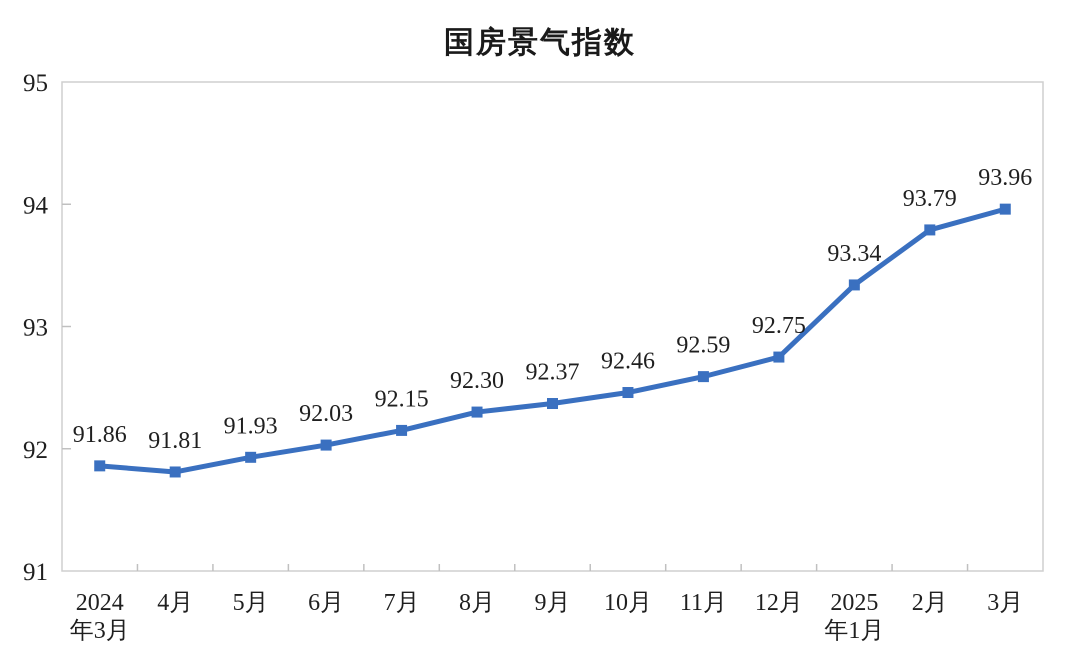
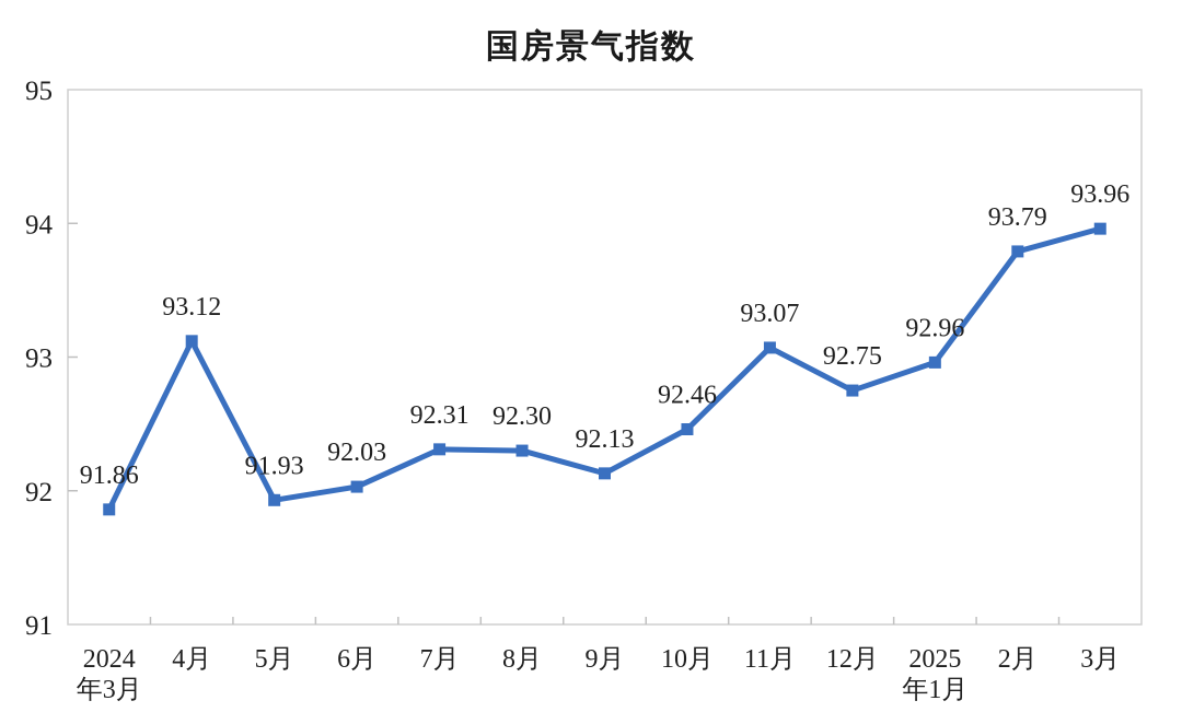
4月: 91.81 -> 93.12
7月: 92.15 -> 92.31
9月: 92.37 -> 92.13
11月: 92.59 -> 93.07
2025年1月: 93.34 -> 92.96
